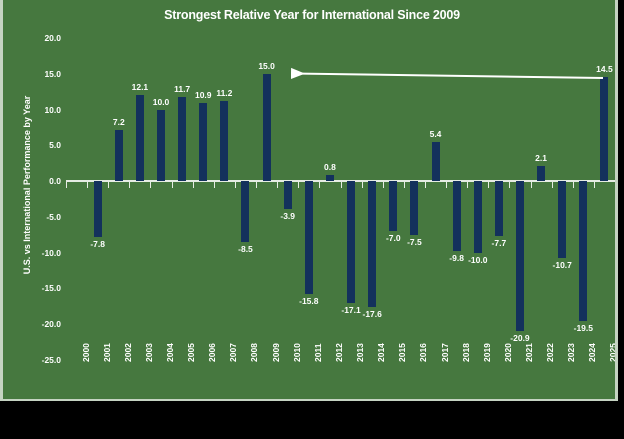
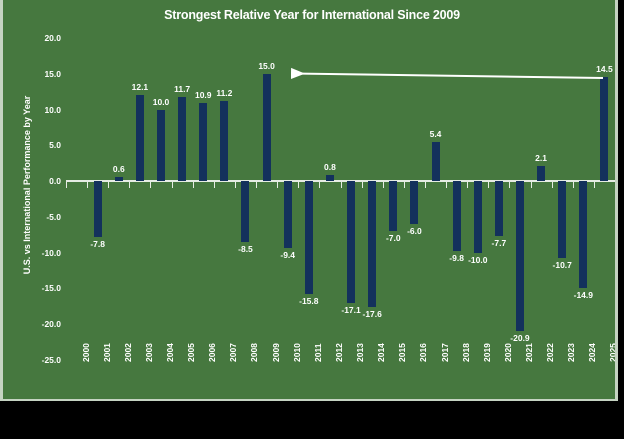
2002: 7.2 -> 0.6
2010: -3.9 -> -9.4
2016: -7.5 -> -6.0
2024: -19.5 -> -14.9
